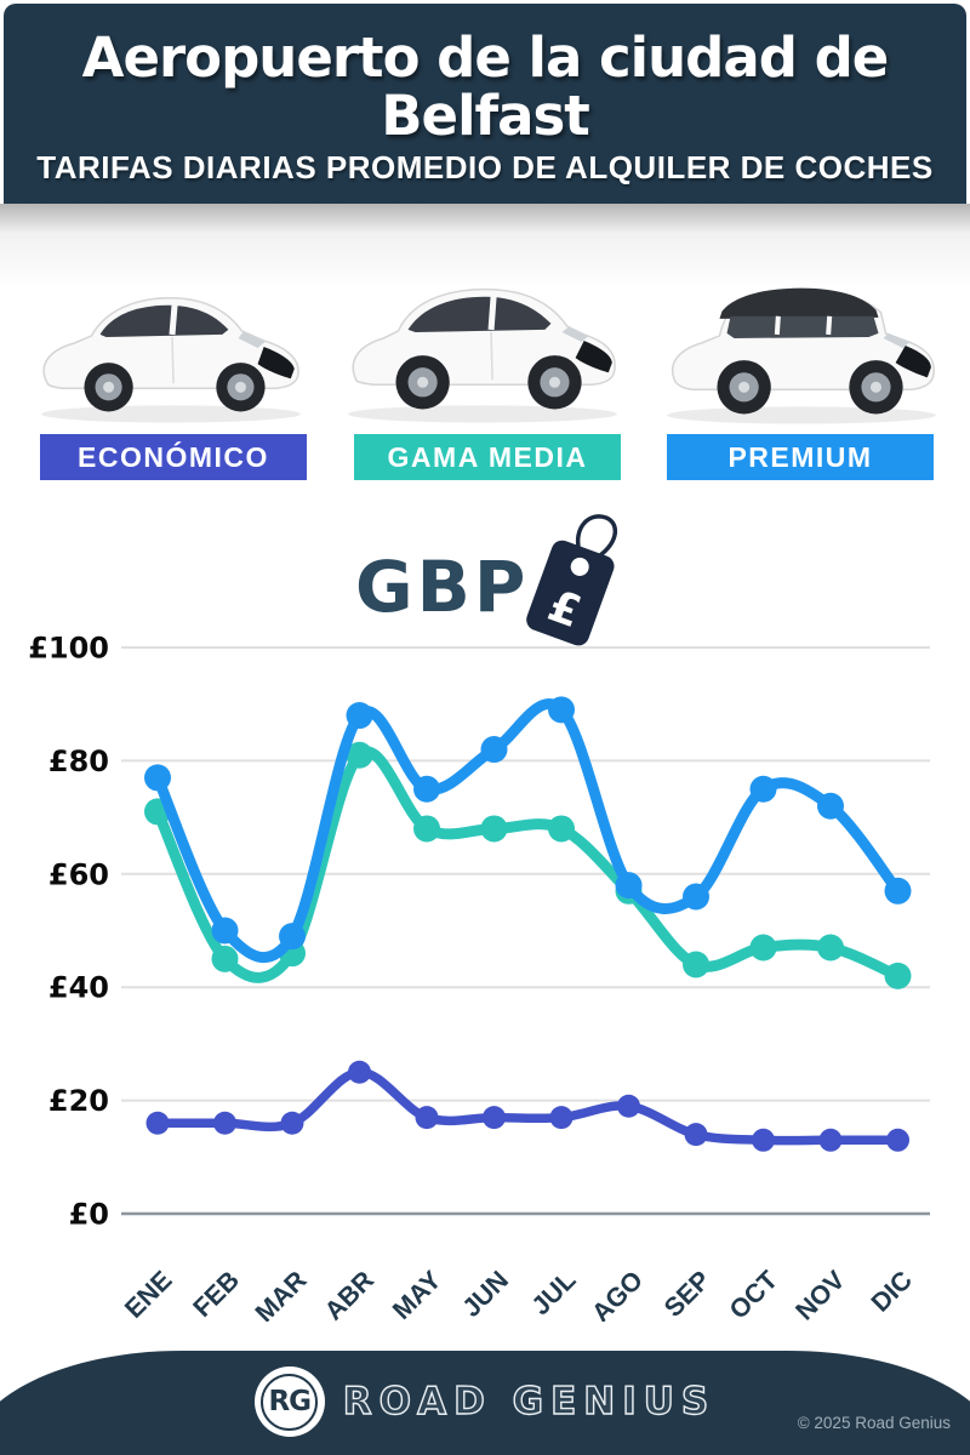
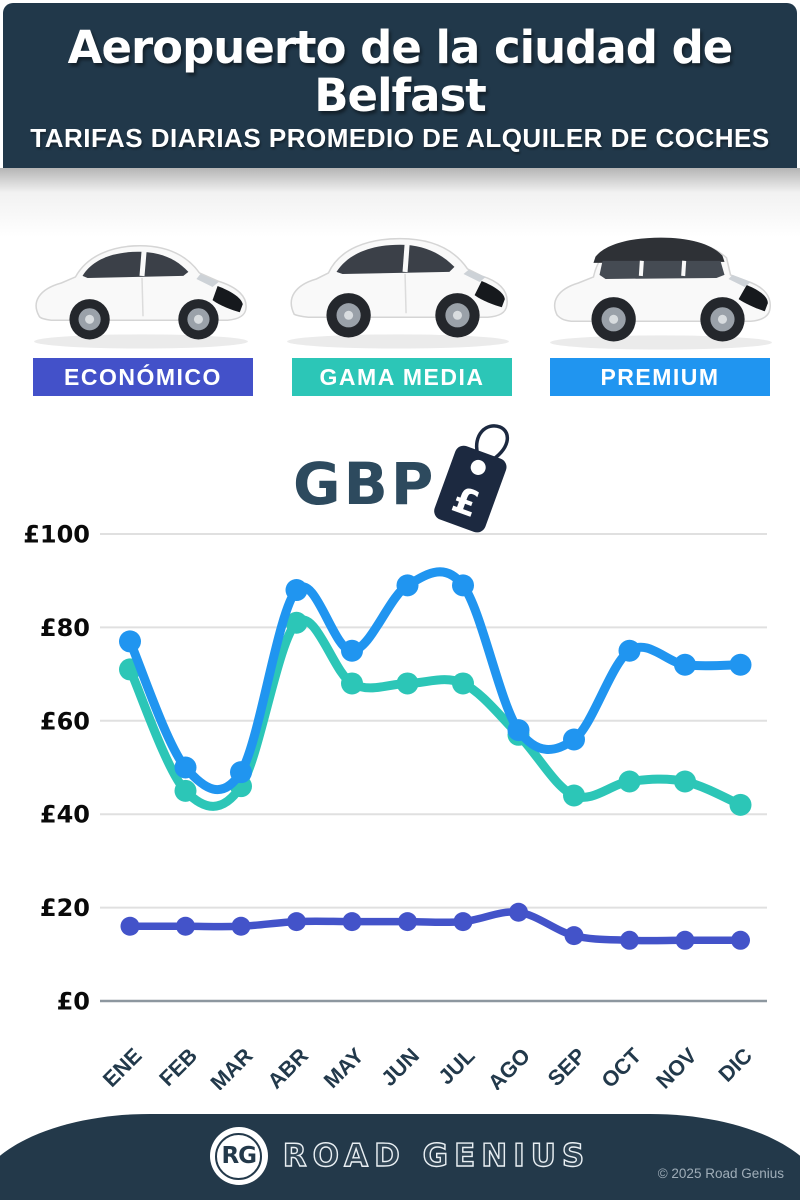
ECONÓMICO/ABR: £25 -> £17
PREMIUM/JUN: £82 -> £89
PREMIUM/DIC: £57 -> £72
